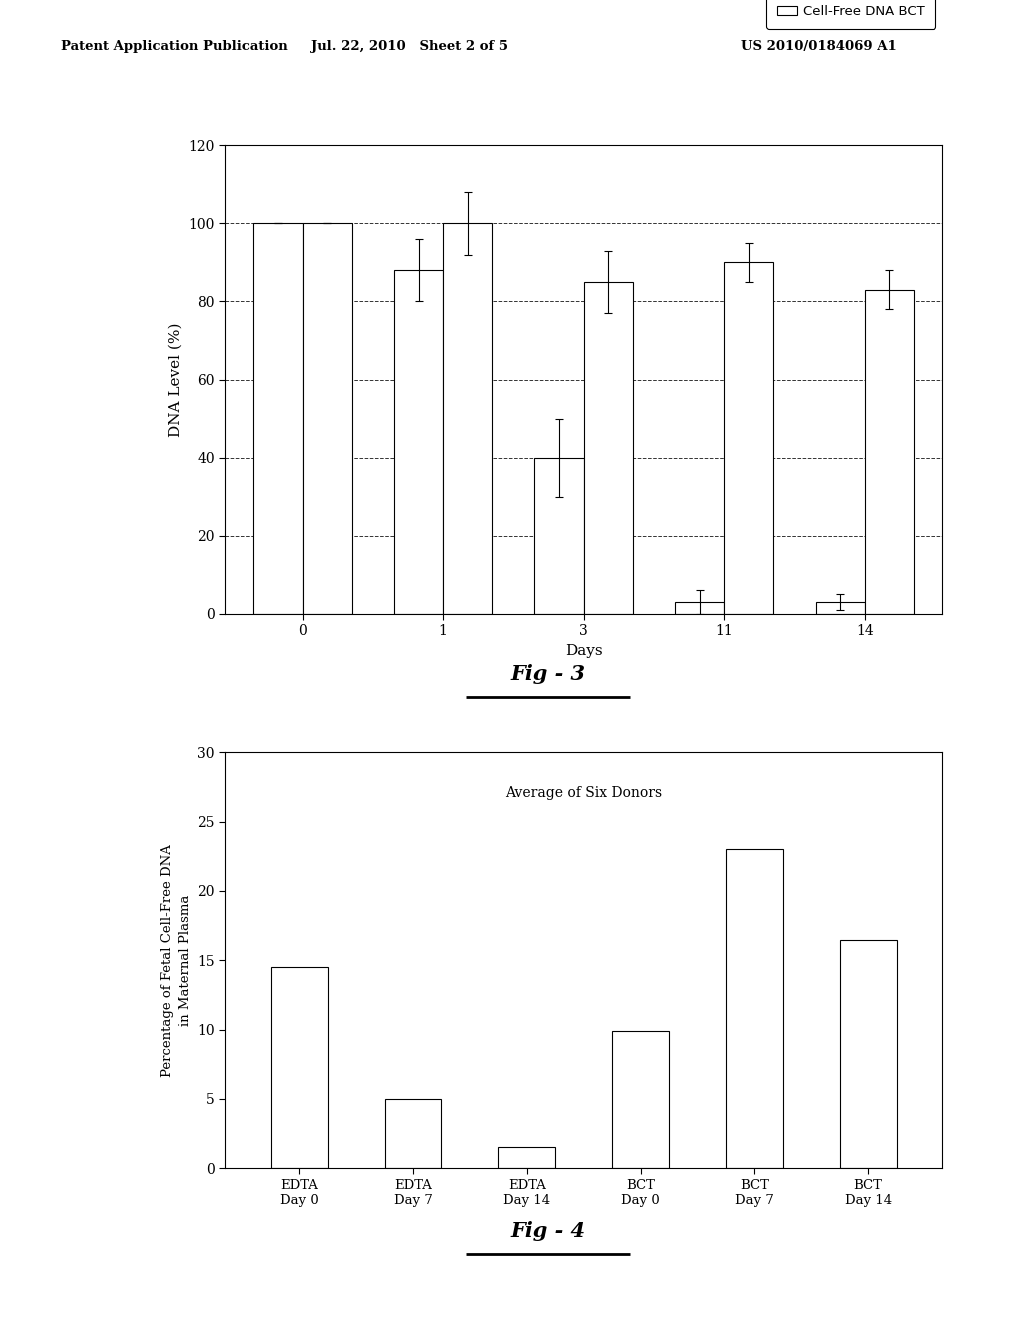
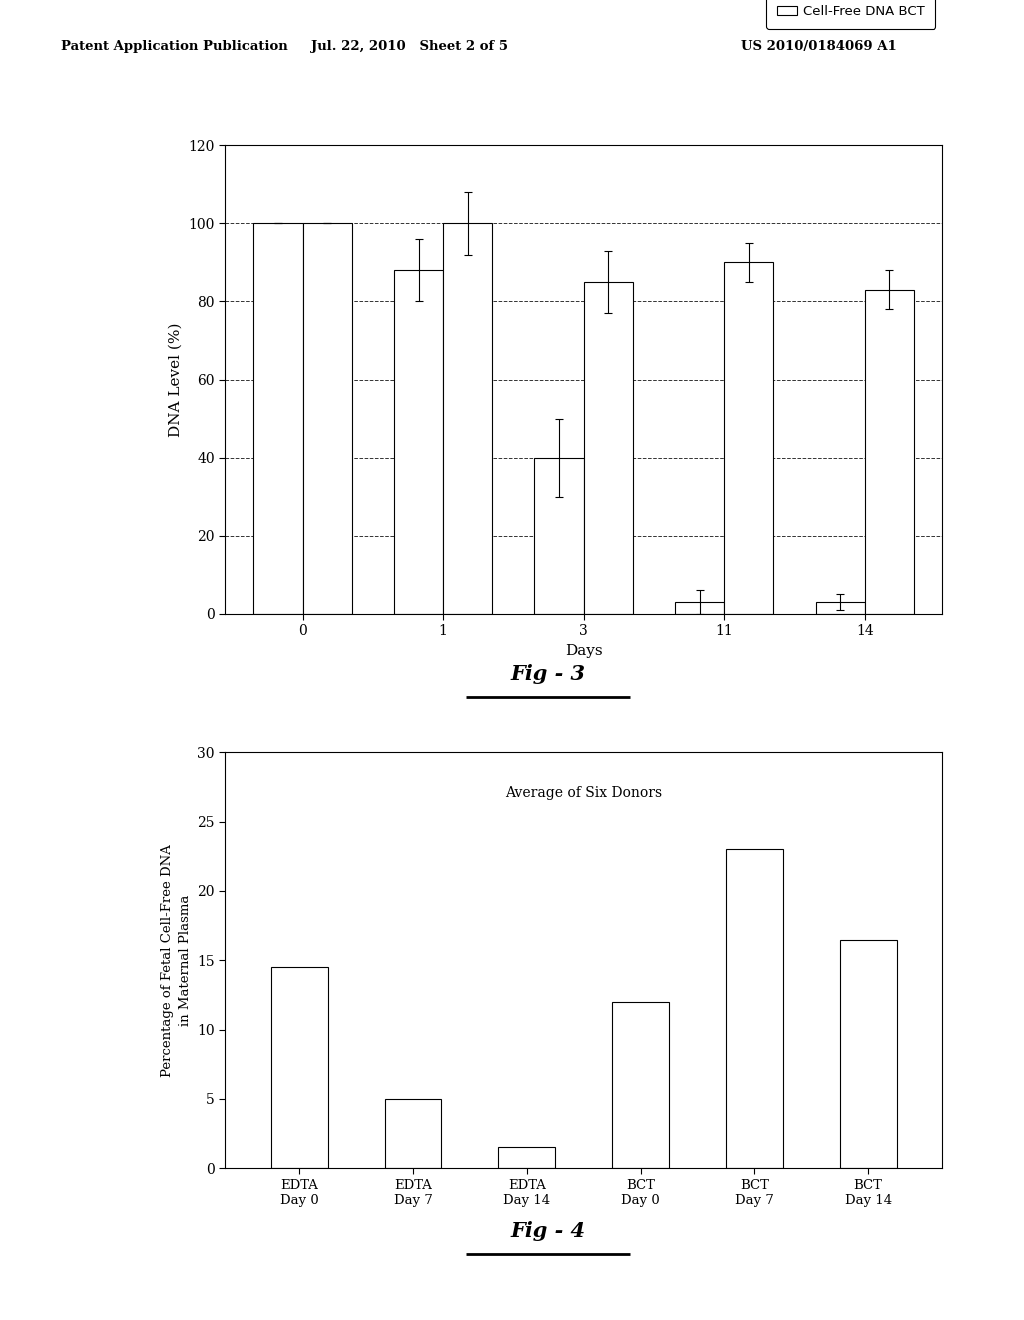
BCT Day 0: 9.9 -> 12.0
